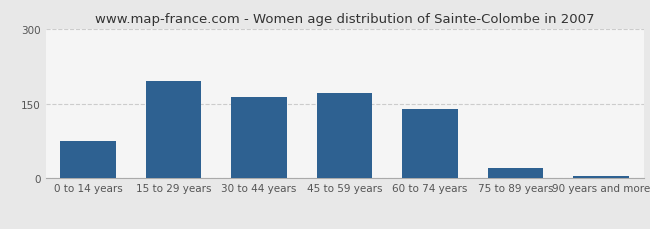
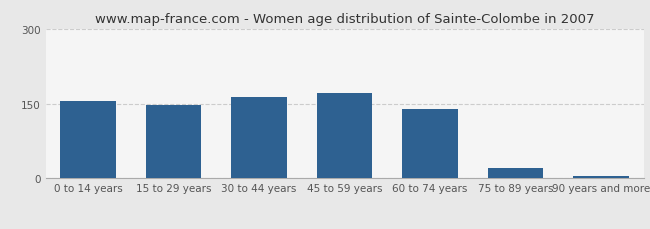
0 to 14 years: 75 -> 155
15 to 29 years: 195 -> 148
